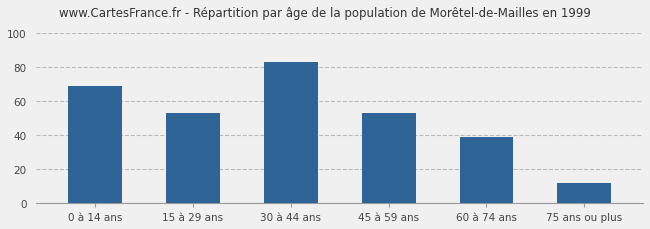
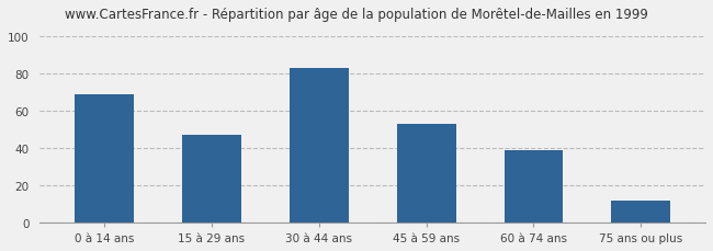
15 à 29 ans: 53 -> 47
